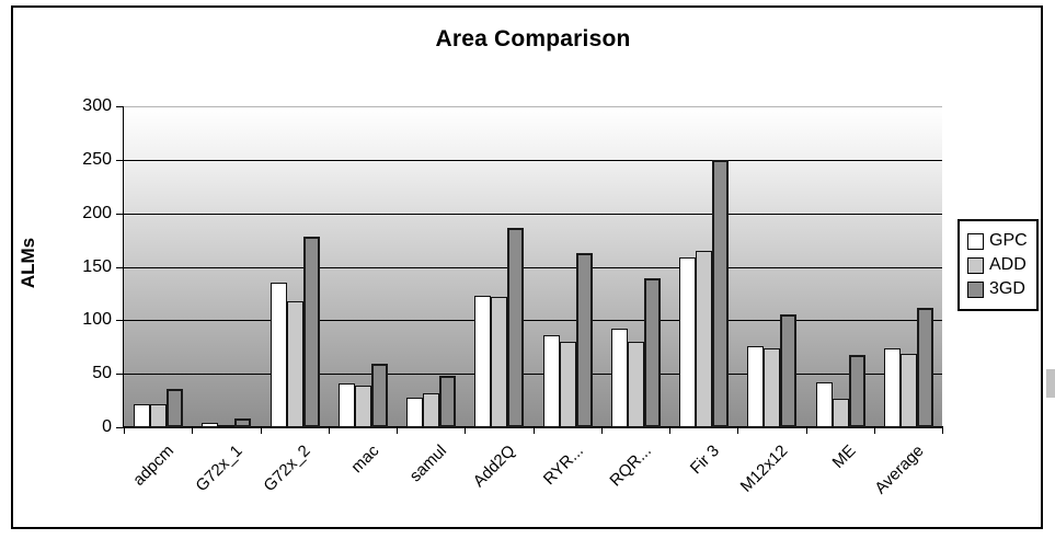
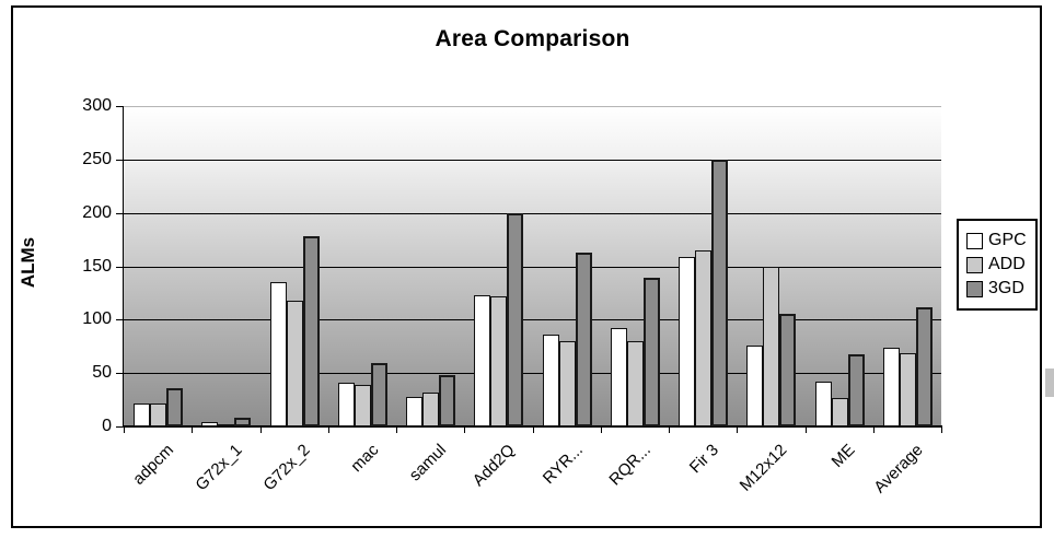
3GD/Add2Q: 190 -> 200
ADD/M12x12: 70 -> 150
